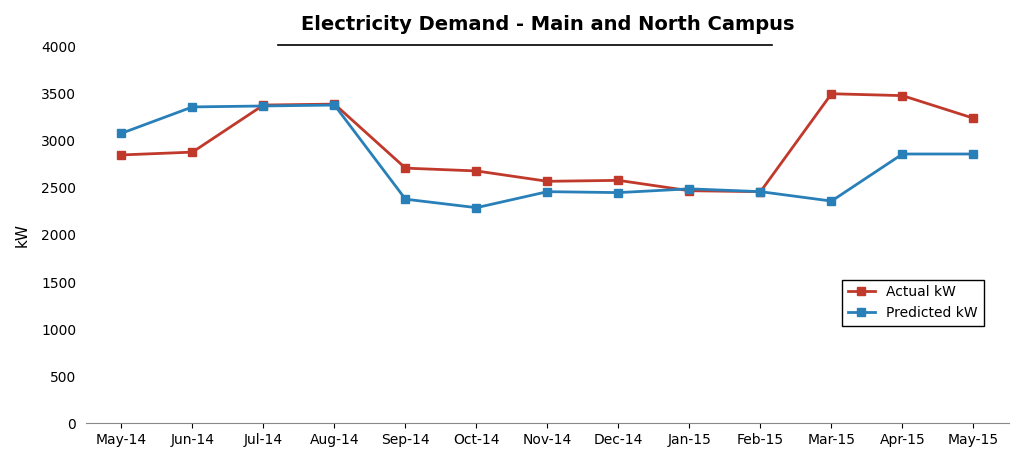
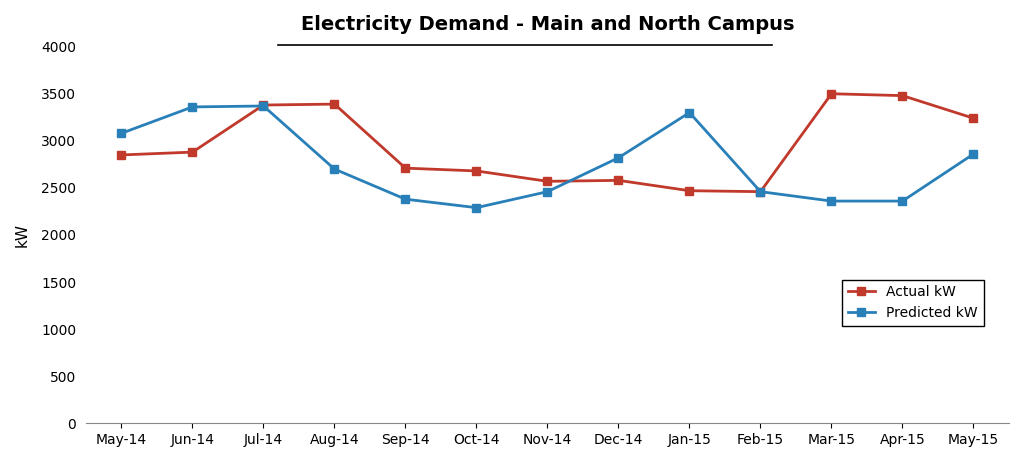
Predicted kW/Aug-14: 3380 -> 2700
Predicted kW/Dec-14: 2450 -> 2820
Predicted kW/Jan-15: 2490 -> 3300
Predicted kW/Apr-15: 2860 -> 2360
